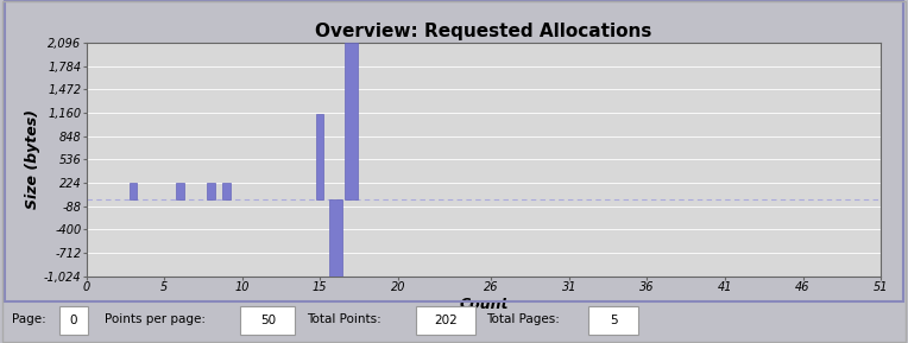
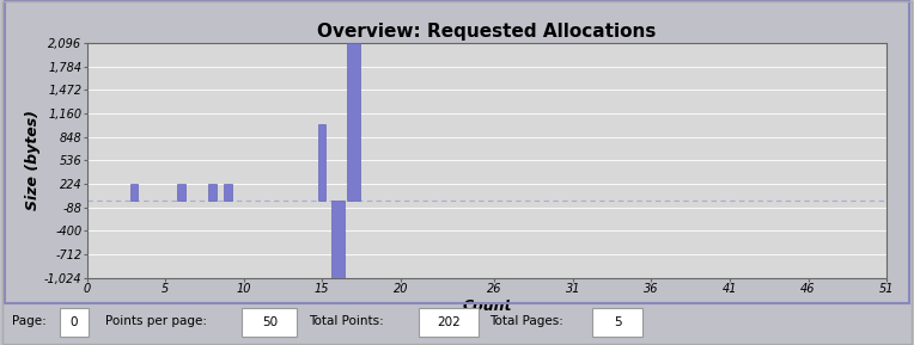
15: 1,140 -> 1,020
